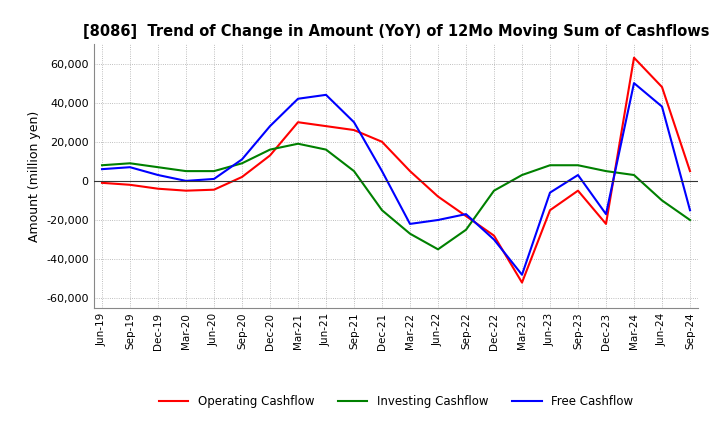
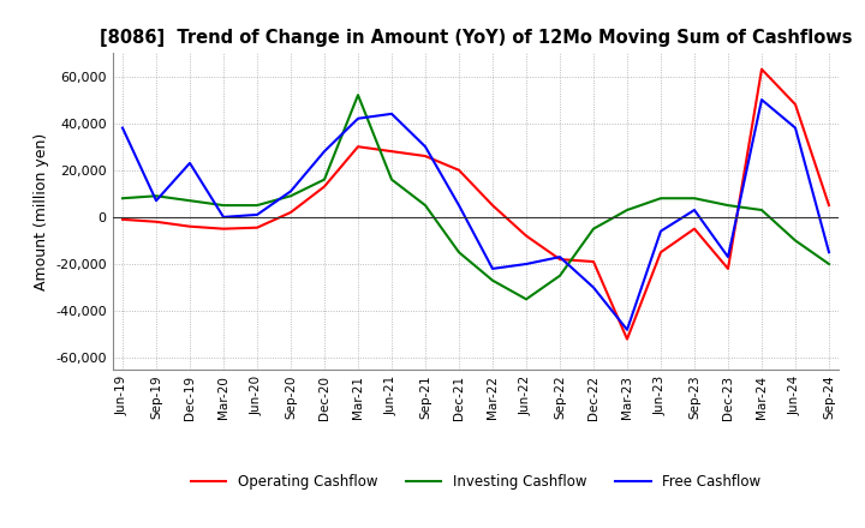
Free Cashflow/Jun-19: 6,000 -> 38,000
Free Cashflow/Dec-19: 3,000 -> 23,000
Investing Cashflow/Mar-21: 19,000 -> 52,000
Operating Cashflow/Dec-22: -28,000 -> -19,000
